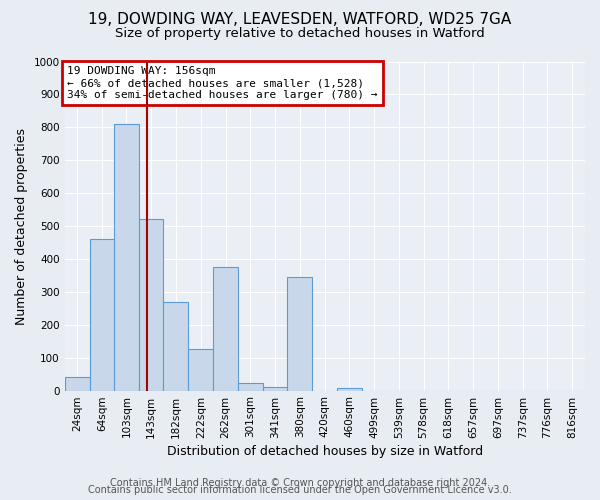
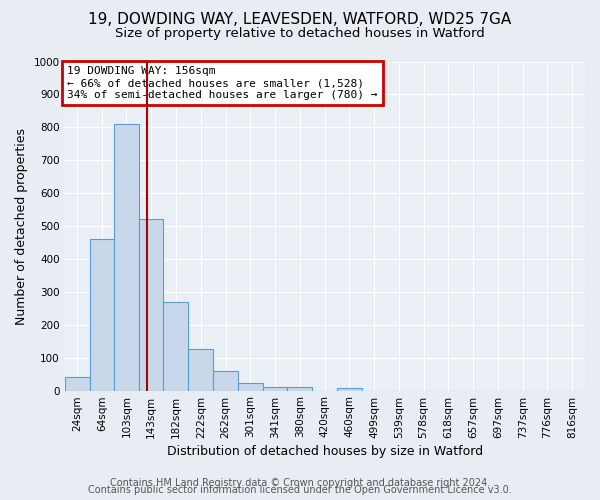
262sqm: 375 -> 58
380sqm: 345 -> 10
